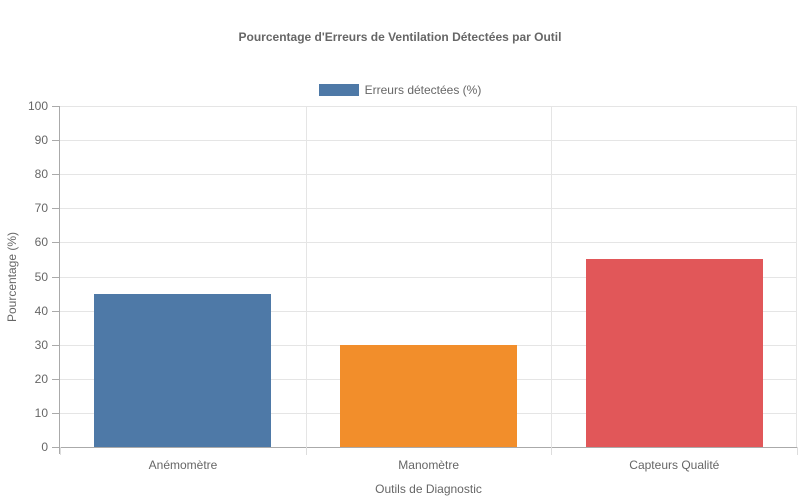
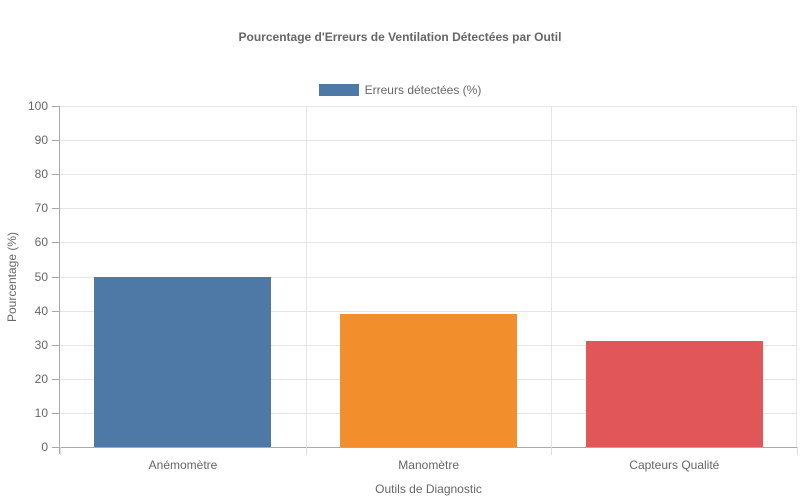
Anémomètre: 45 -> 50
Manomètre: 30 -> 39
Capteurs Qualité: 55 -> 31
